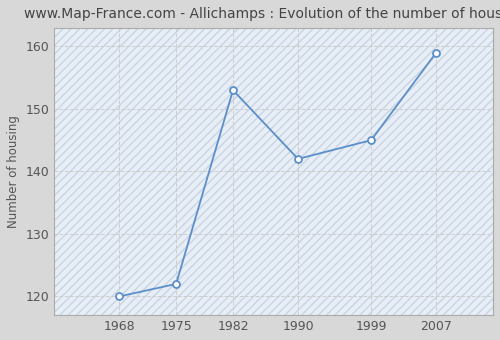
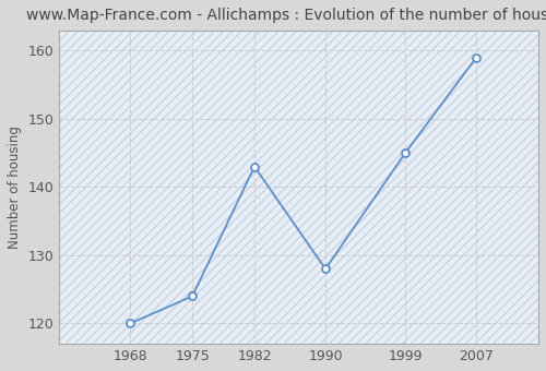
1975: 122 -> 124
1982: 153 -> 143
1990: 142 -> 128
